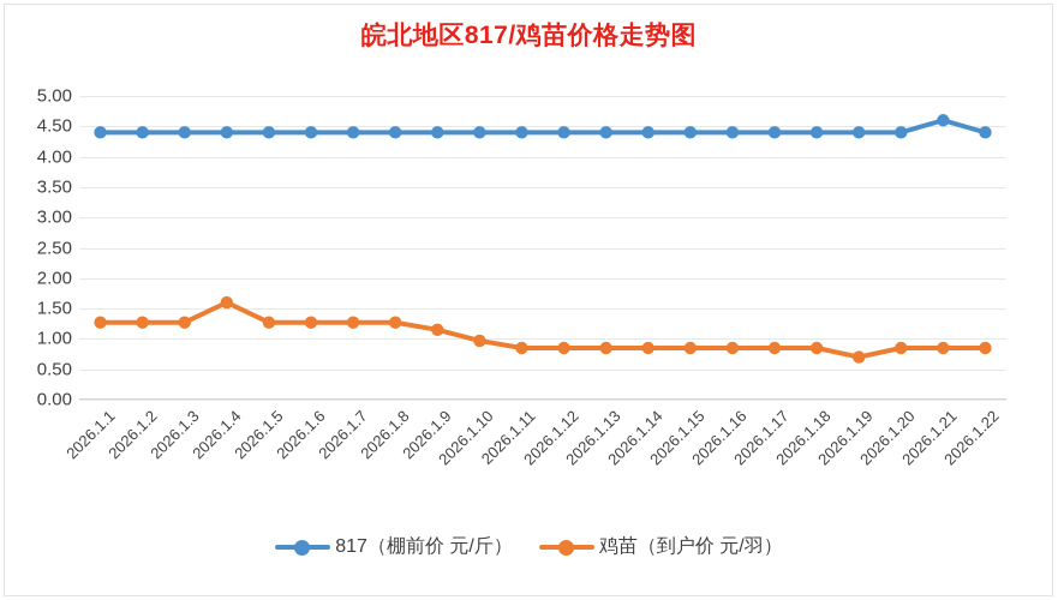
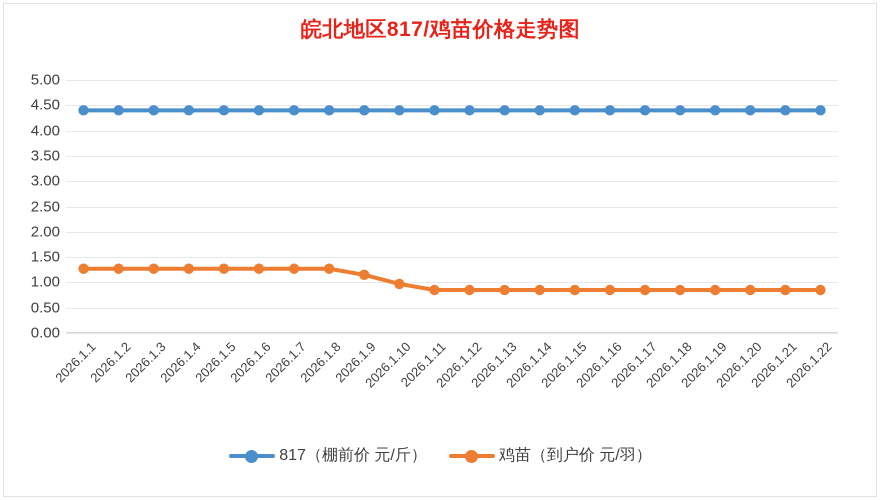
鸡苗（到户价 元/羽）/2026.1.4: 1.6 -> 1.3
鸡苗（到户价 元/羽）/2026.1.19: 0.7 -> 0.8
817（棚前价 元/斤）/2026.1.21: 4.6 -> 4.4
